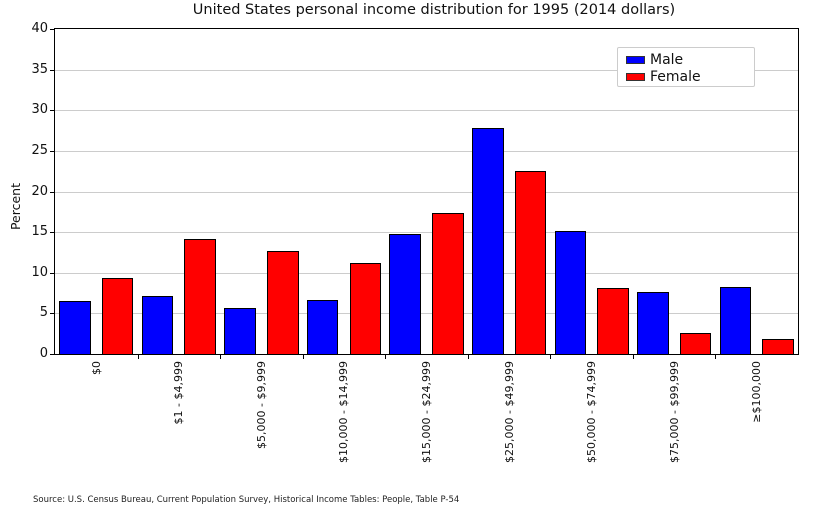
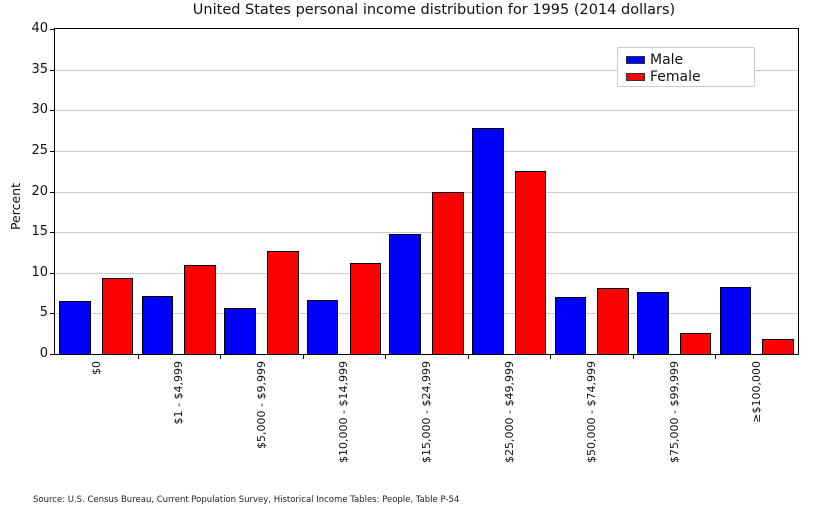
Female/$1 - $4,999: 14 -> 11
Female/$15,000 - $24,999: 17 -> 20
Male/$50,000 - $74,999: 15 -> 7
